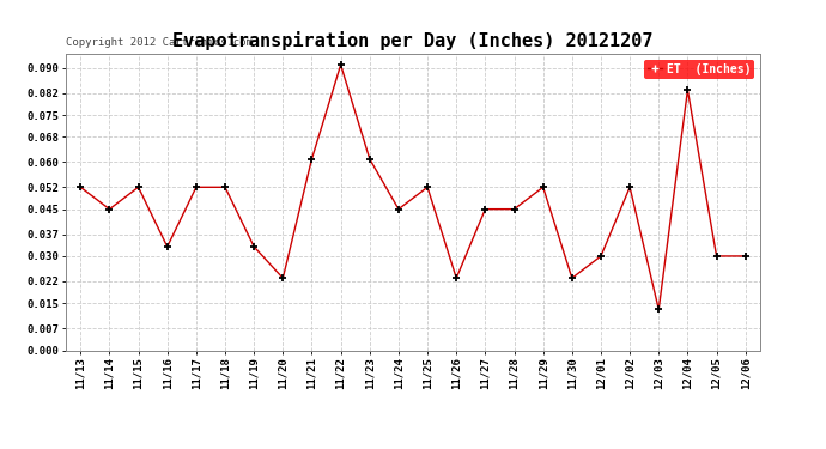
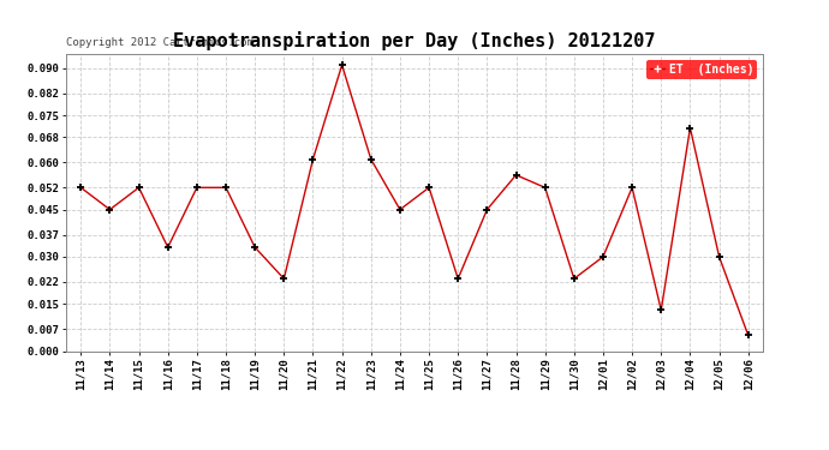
11/28: 0.045 -> 0.056
12/04: 0.083 -> 0.071
12/06: 0.030 -> 0.005
